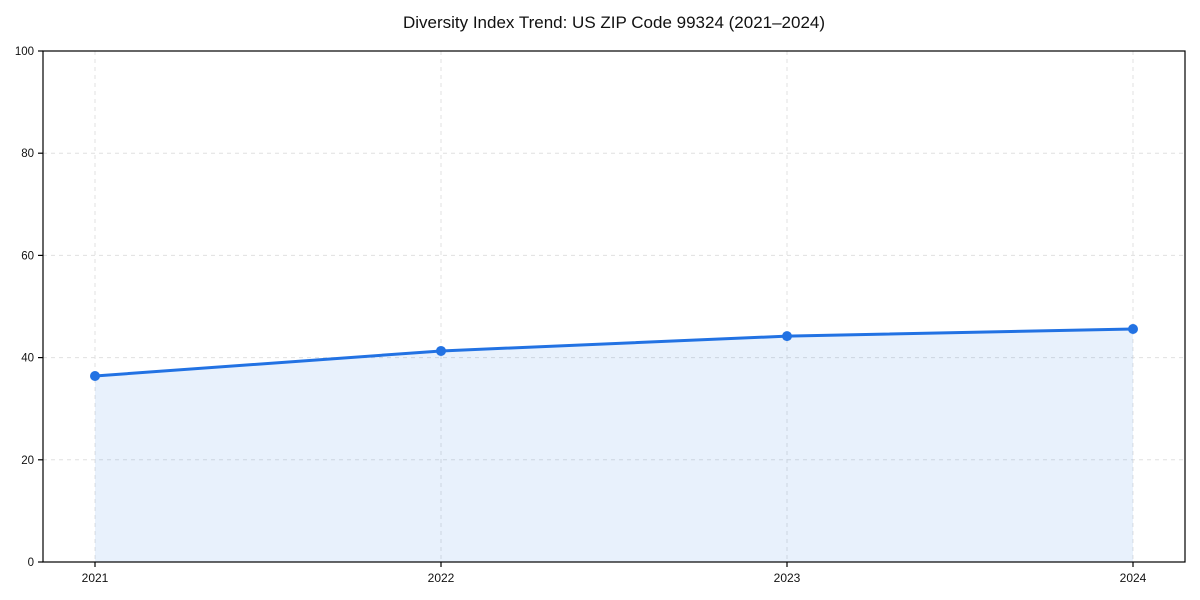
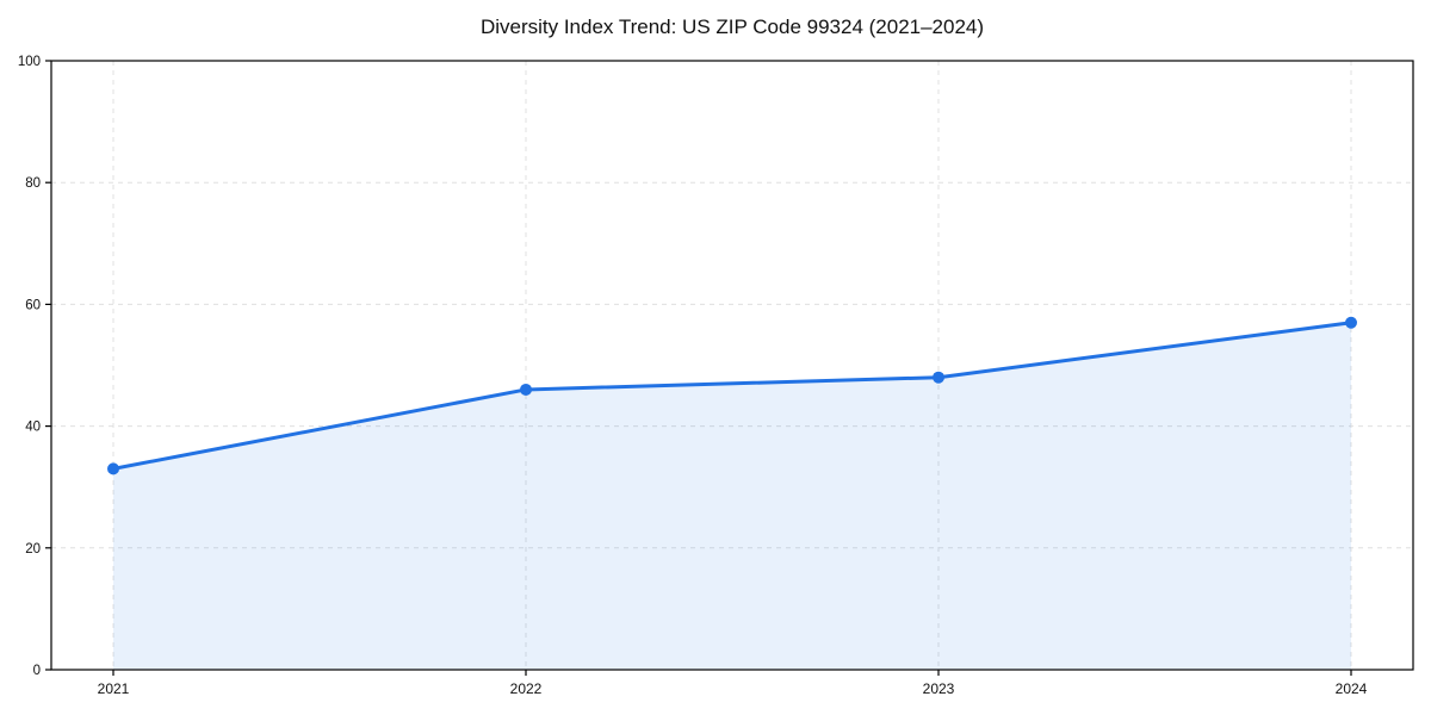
2021: 36 -> 33
2022: 41 -> 46
2023: 44 -> 48
2024: 46 -> 57
